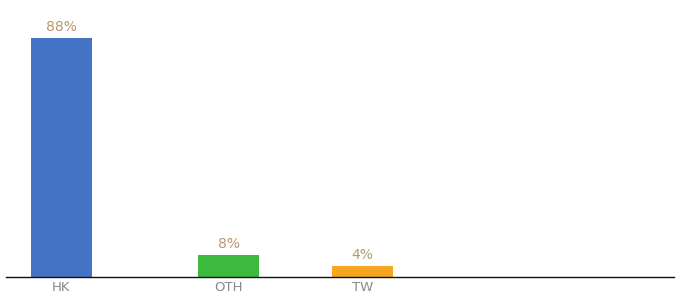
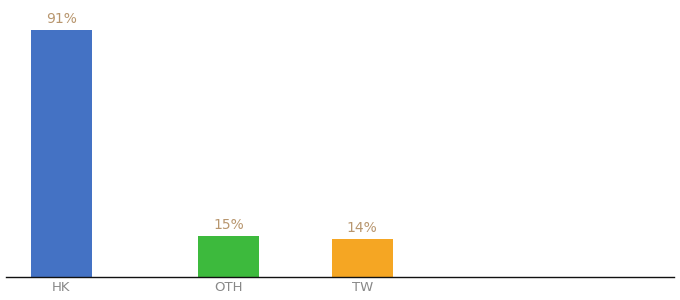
HK: 88% -> 91%
OTH: 8% -> 15%
TW: 4% -> 14%
